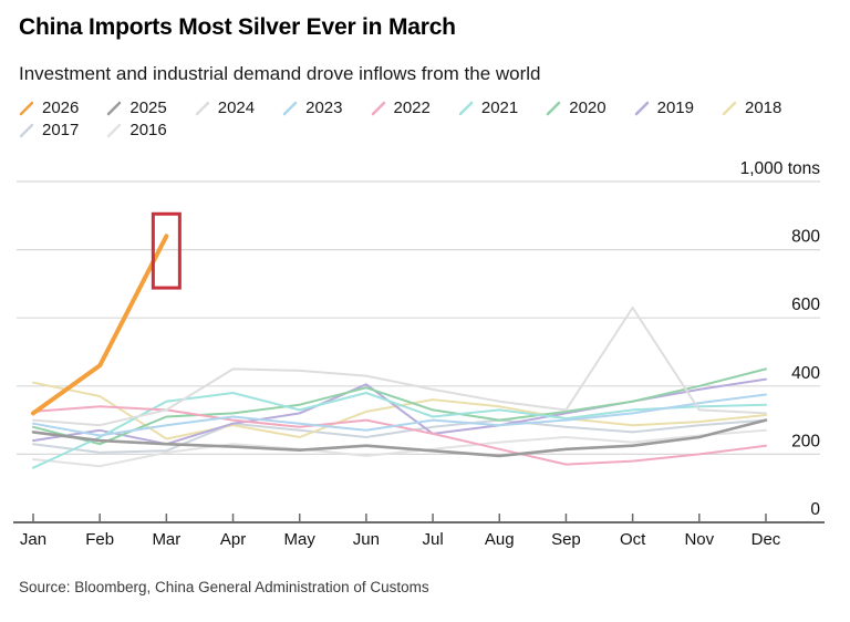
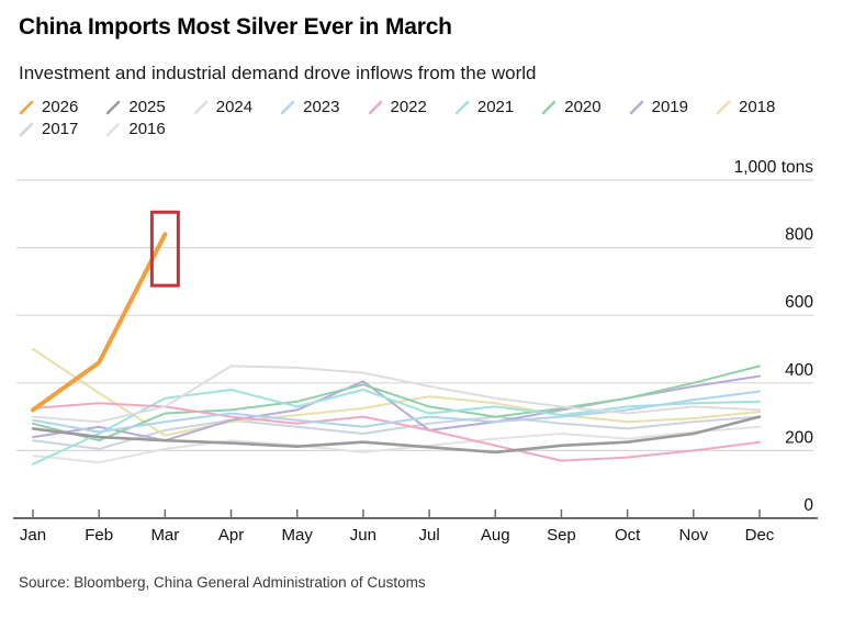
2018/Jan: 410 -> 500
2017/Mar: 210 -> 260
2018/May: 250 -> 300
2024/Oct: 630 -> 310
